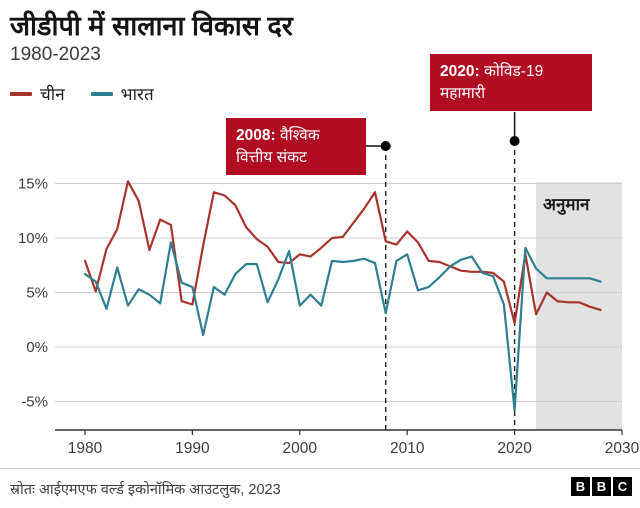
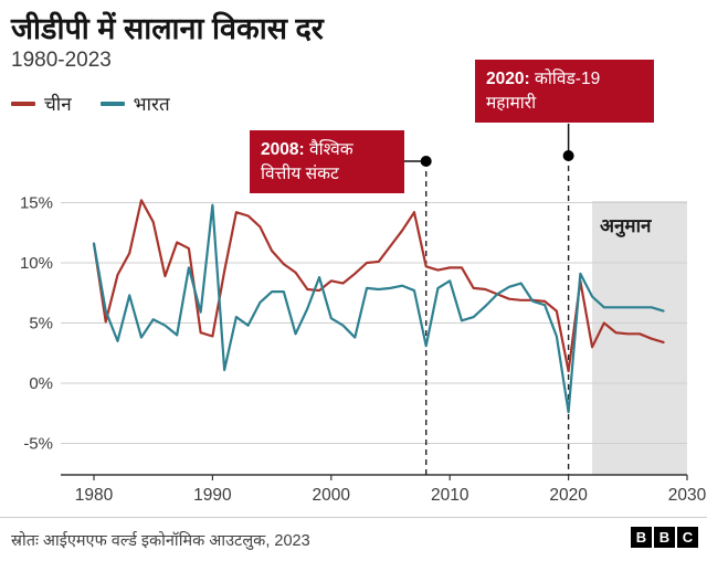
चीन/1980: 7.9% -> 11.6%
भारत/1980: 6.7% -> 11.6%
भारत/1990: 5.5% -> 14.8%
भारत/2000: 3.8% -> 5.4%
चीन/2010: 10.6% -> 9.6%
चीन/2020: 2.2% -> 1.0%
भारत/2020: -5.8% -> -2.4%
